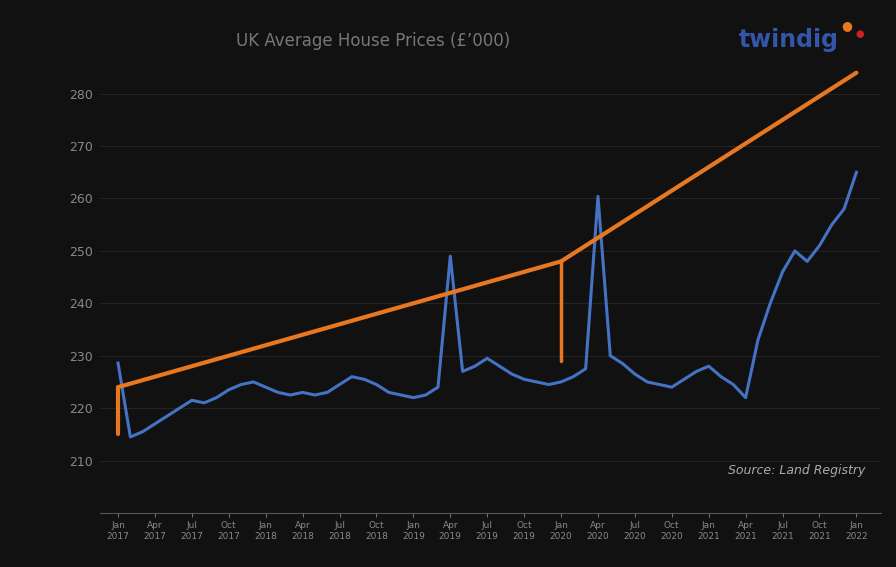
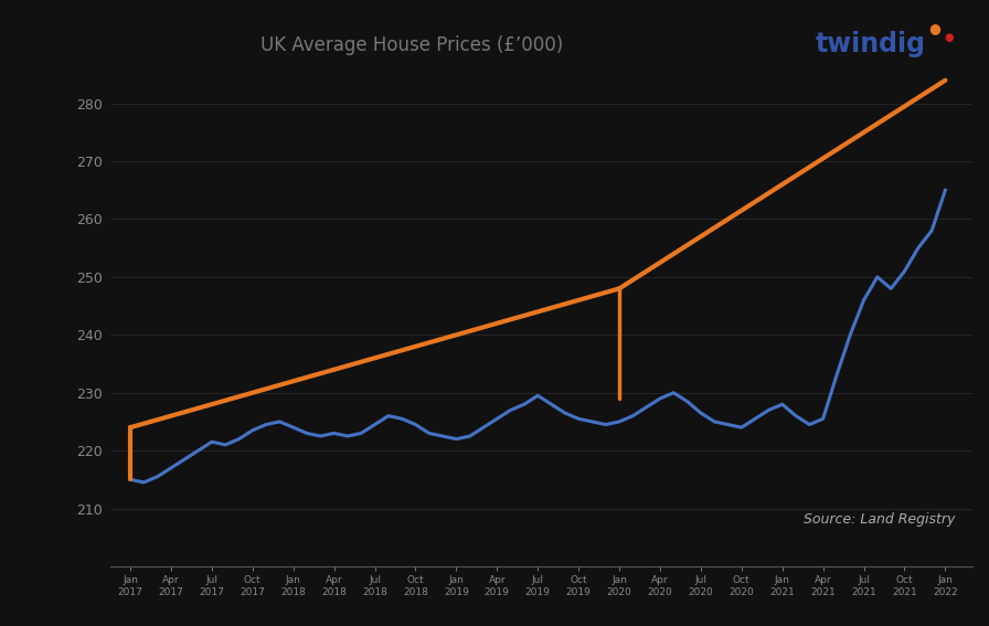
Jan 2017: 228.6 -> 215.0
Apr 2019: 249.0 -> 225.5
Apr 2020: 260.4 -> 229.0
Apr 2021: 222.0 -> 225.5
